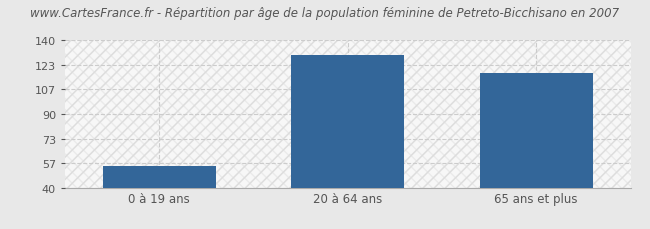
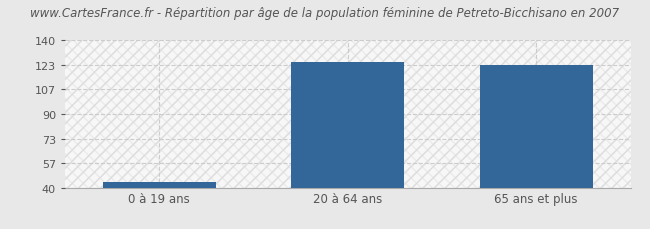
0 à 19 ans: 55 -> 44
20 à 64 ans: 130 -> 125
65 ans et plus: 118 -> 123
